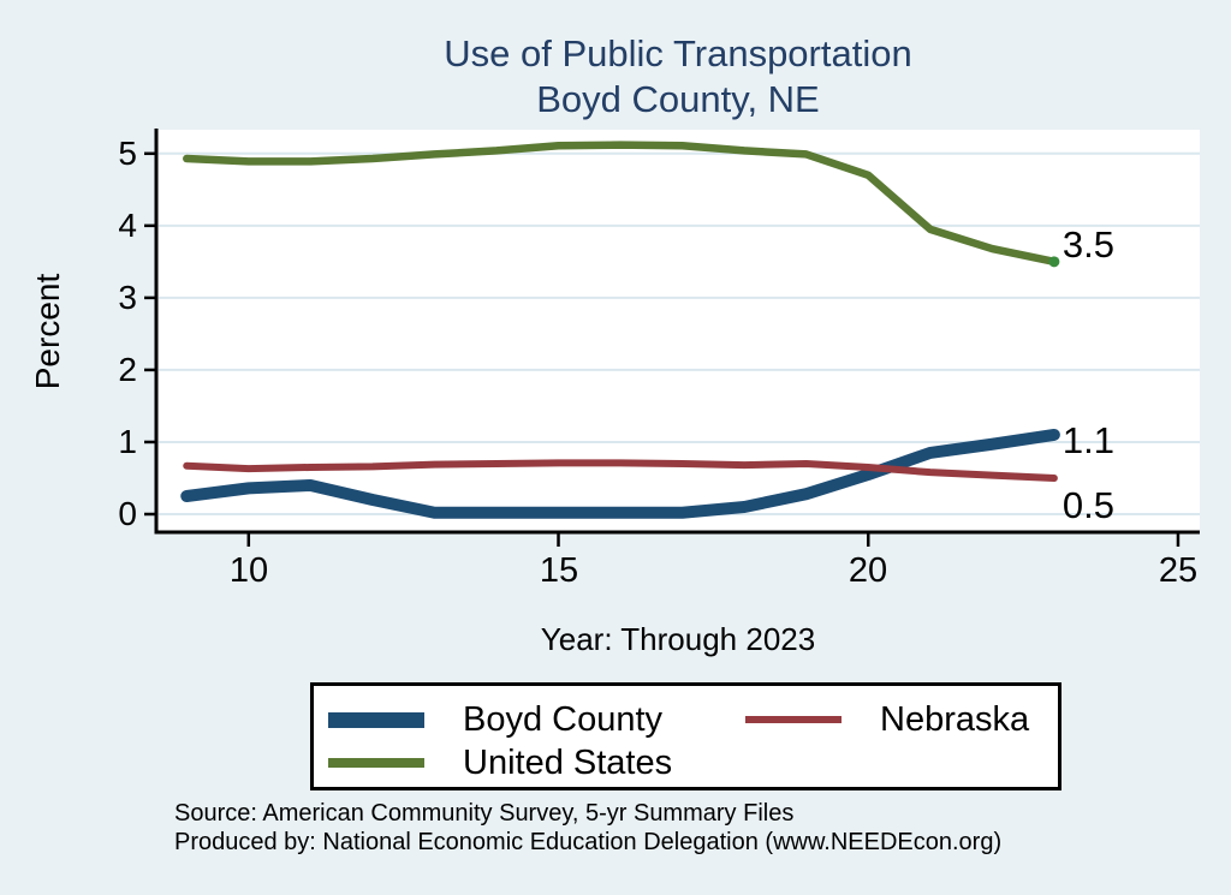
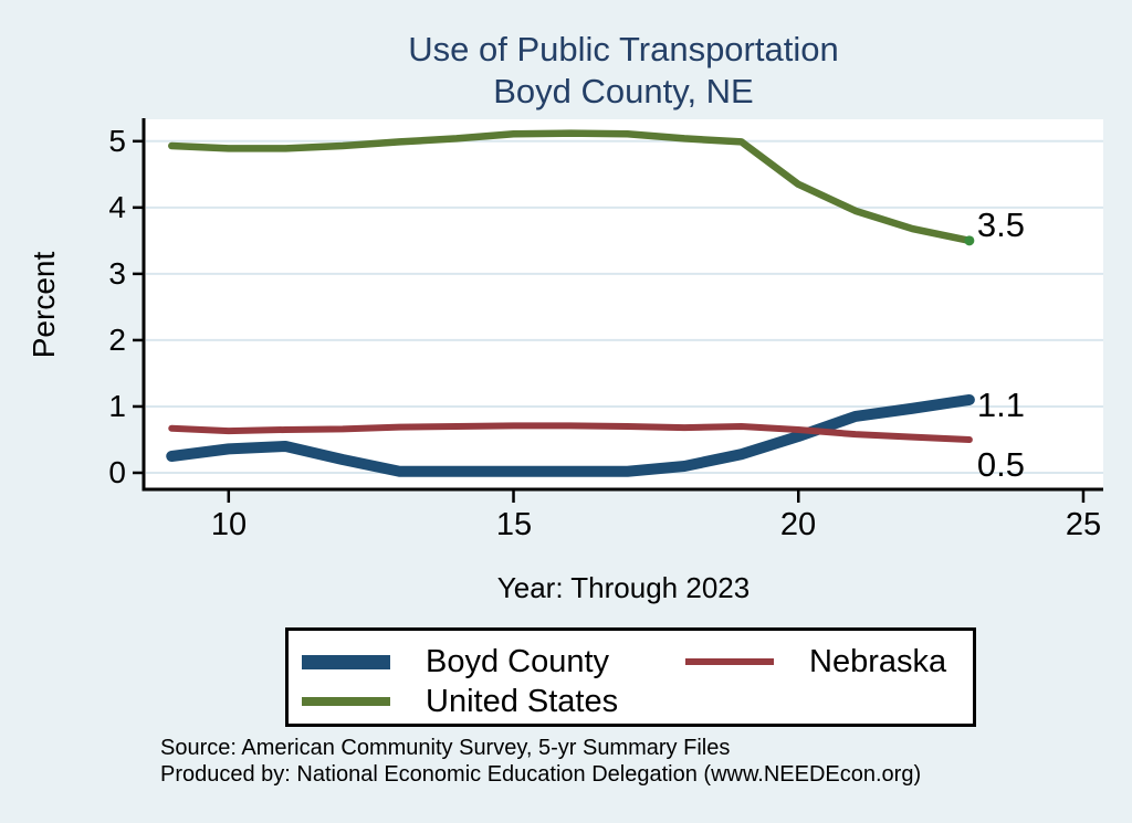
United States/20: 4.7 -> 4.3
